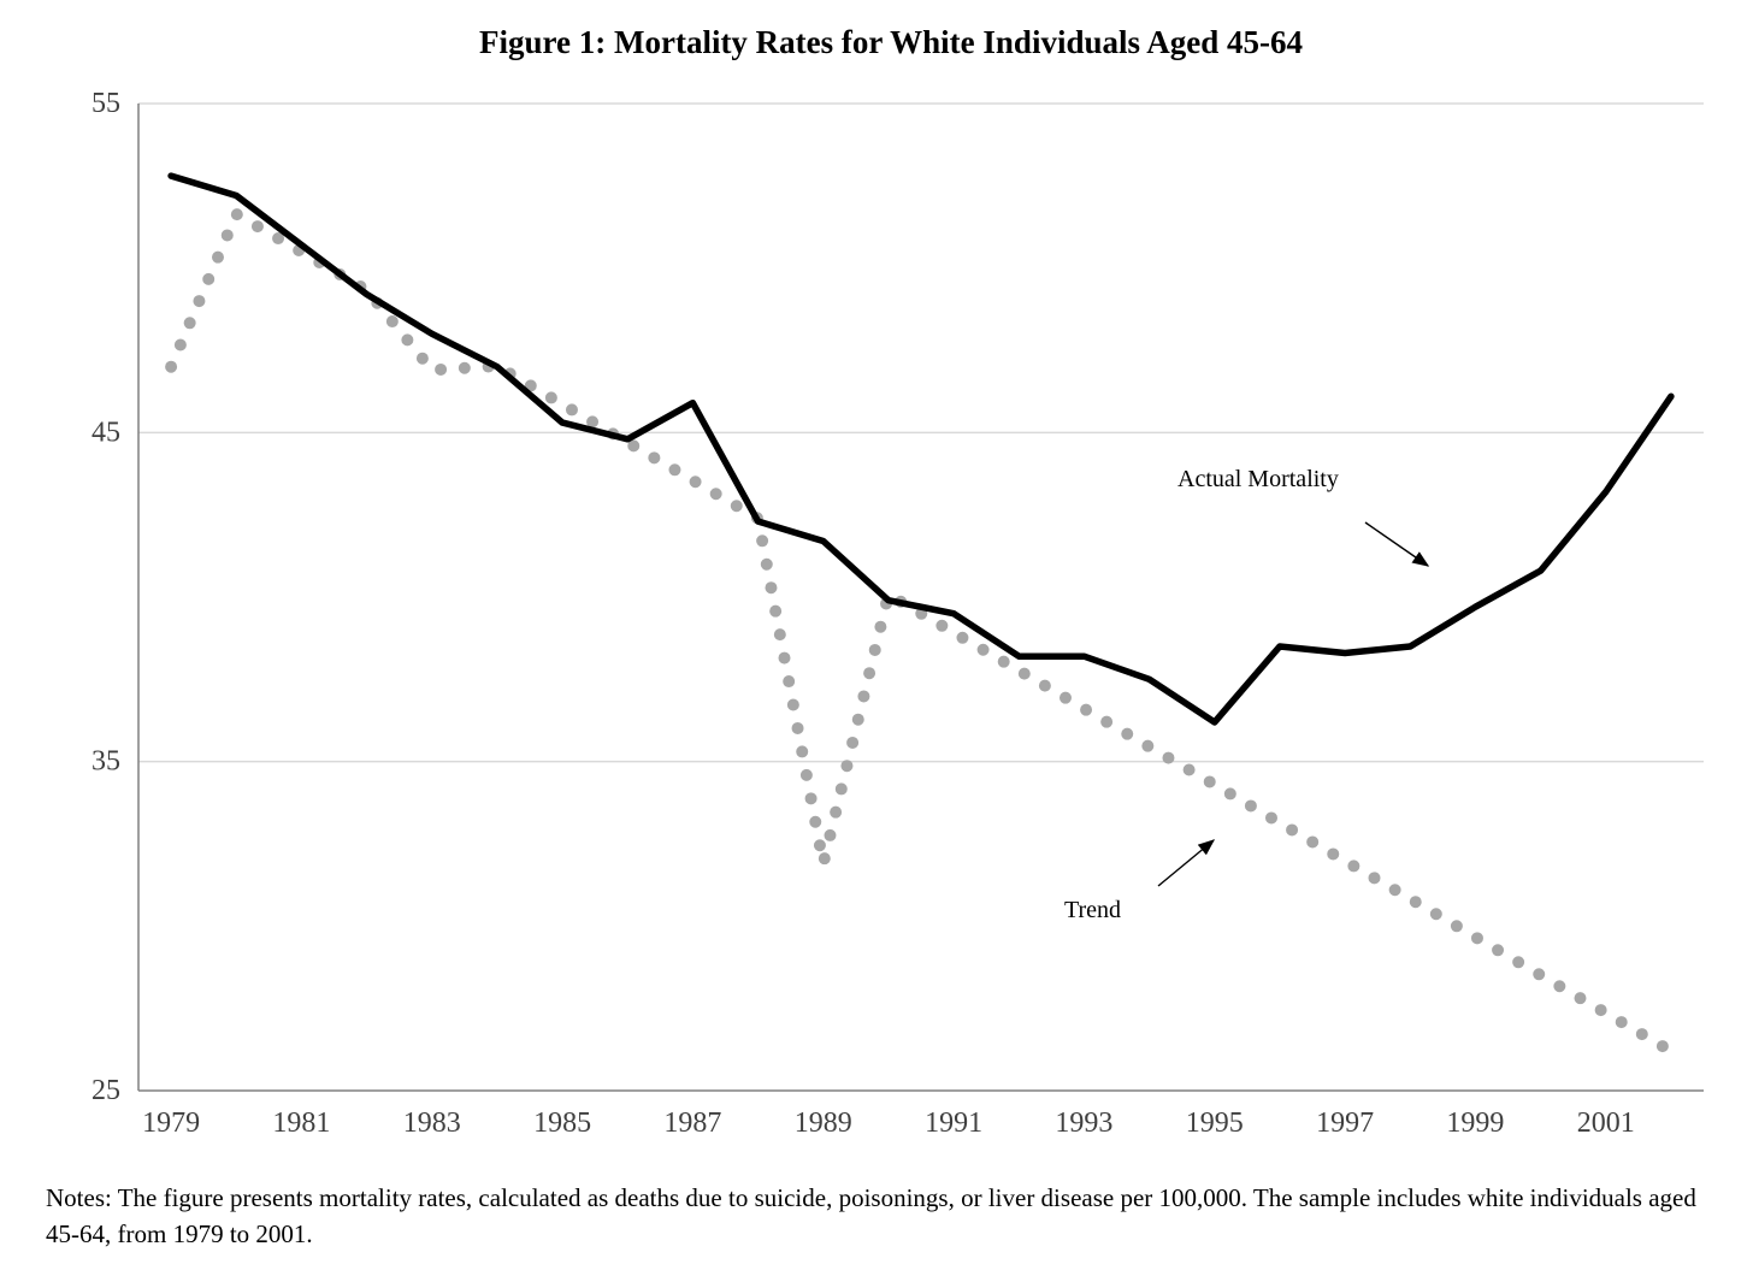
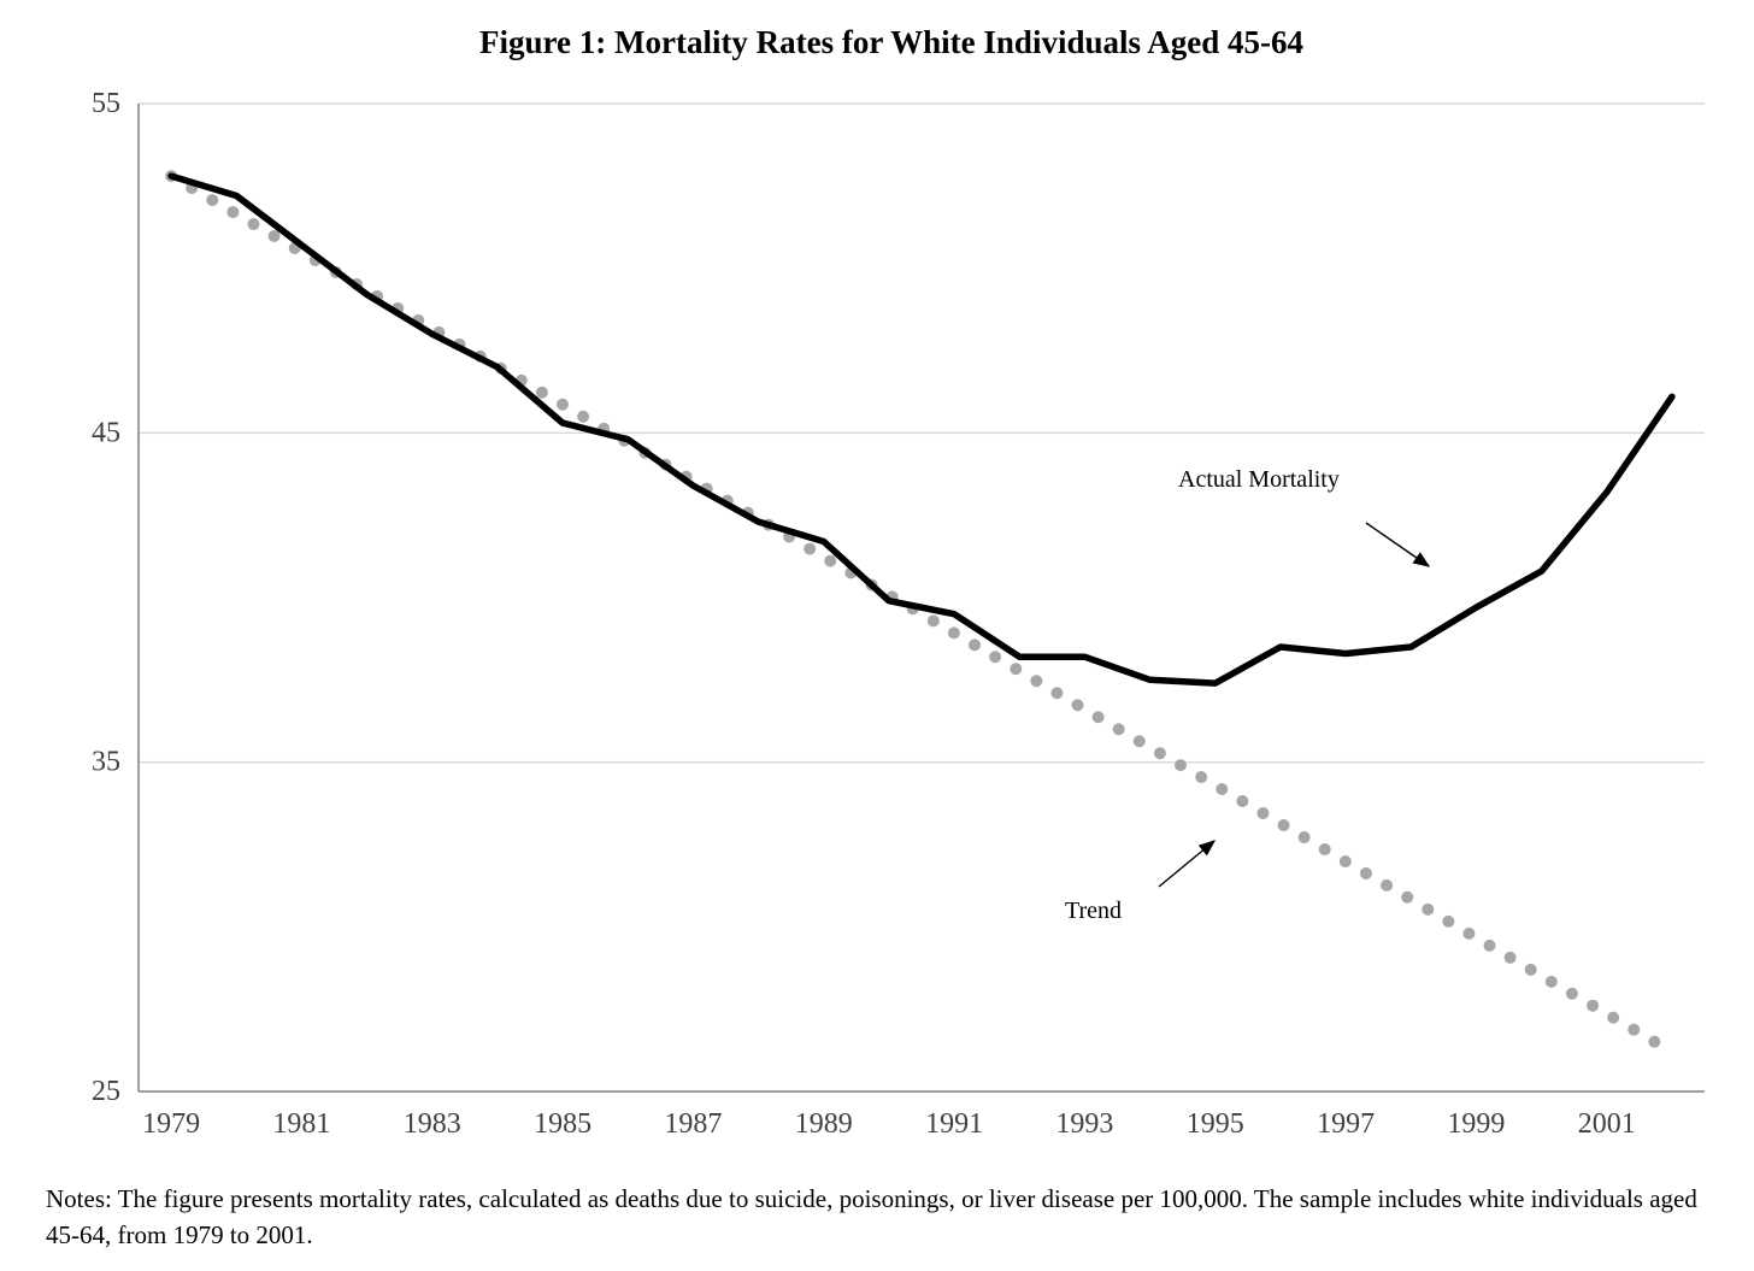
Trend/1979: 47.0 -> 52.8
Trend/1983: 46.9 -> 48.2
Actual Mortality/1987: 45.9 -> 43.4
Trend/1989: 31.9 -> 41.2
Actual Mortality/1995: 36.2 -> 37.4
